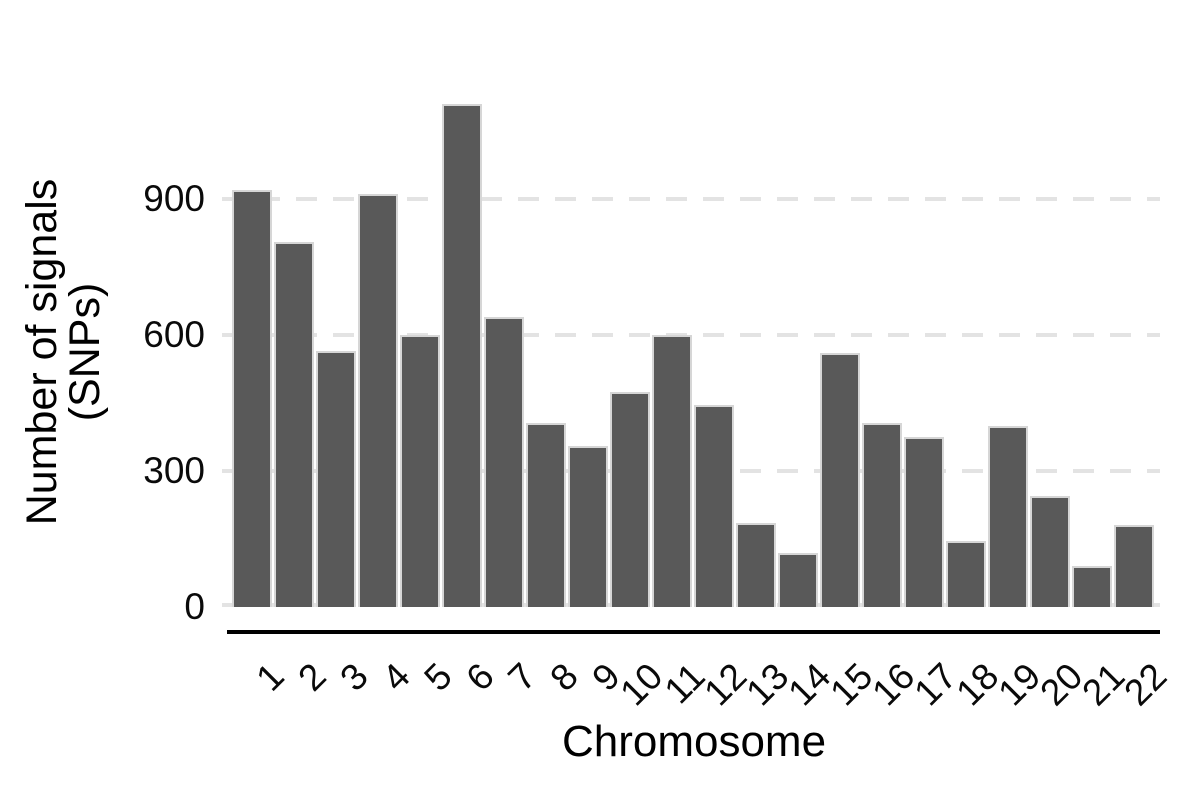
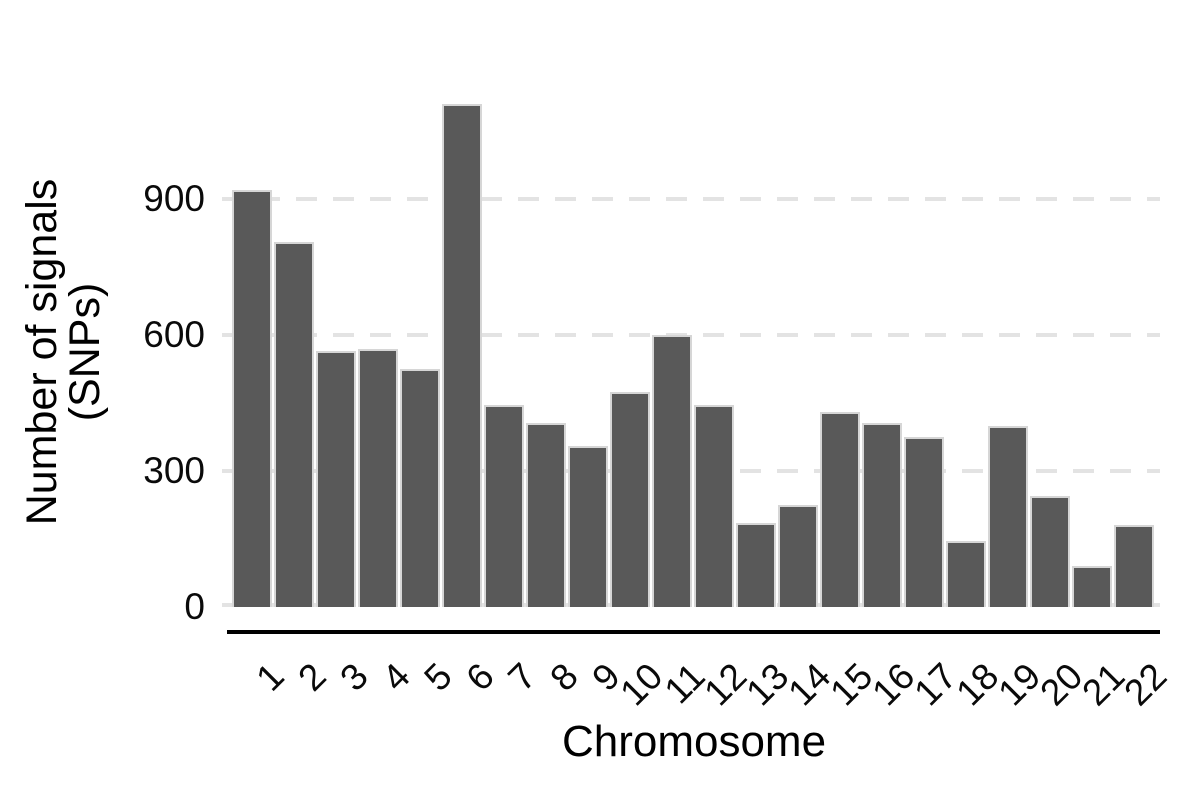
4: 910 -> 570
5: 600 -> 520
7: 640 -> 440
14: 120 -> 220
15: 560 -> 430
